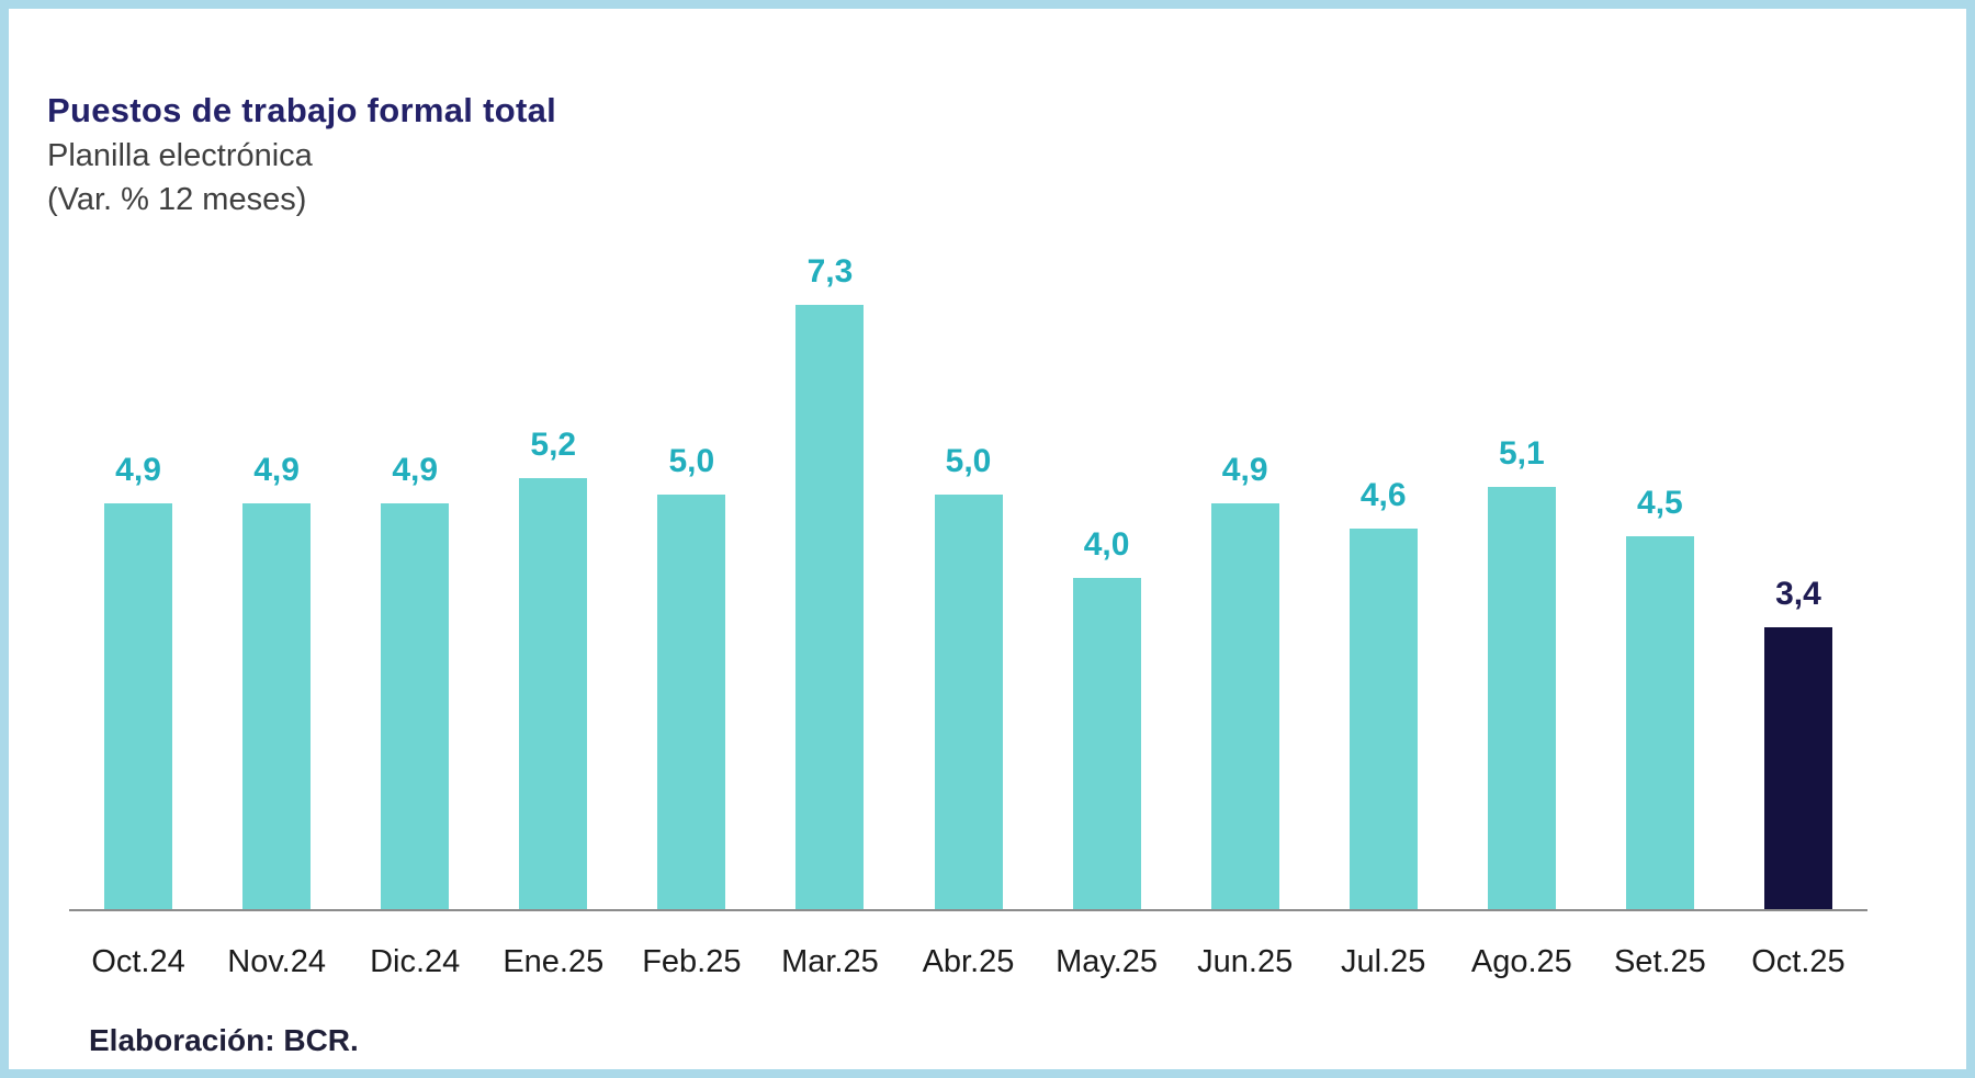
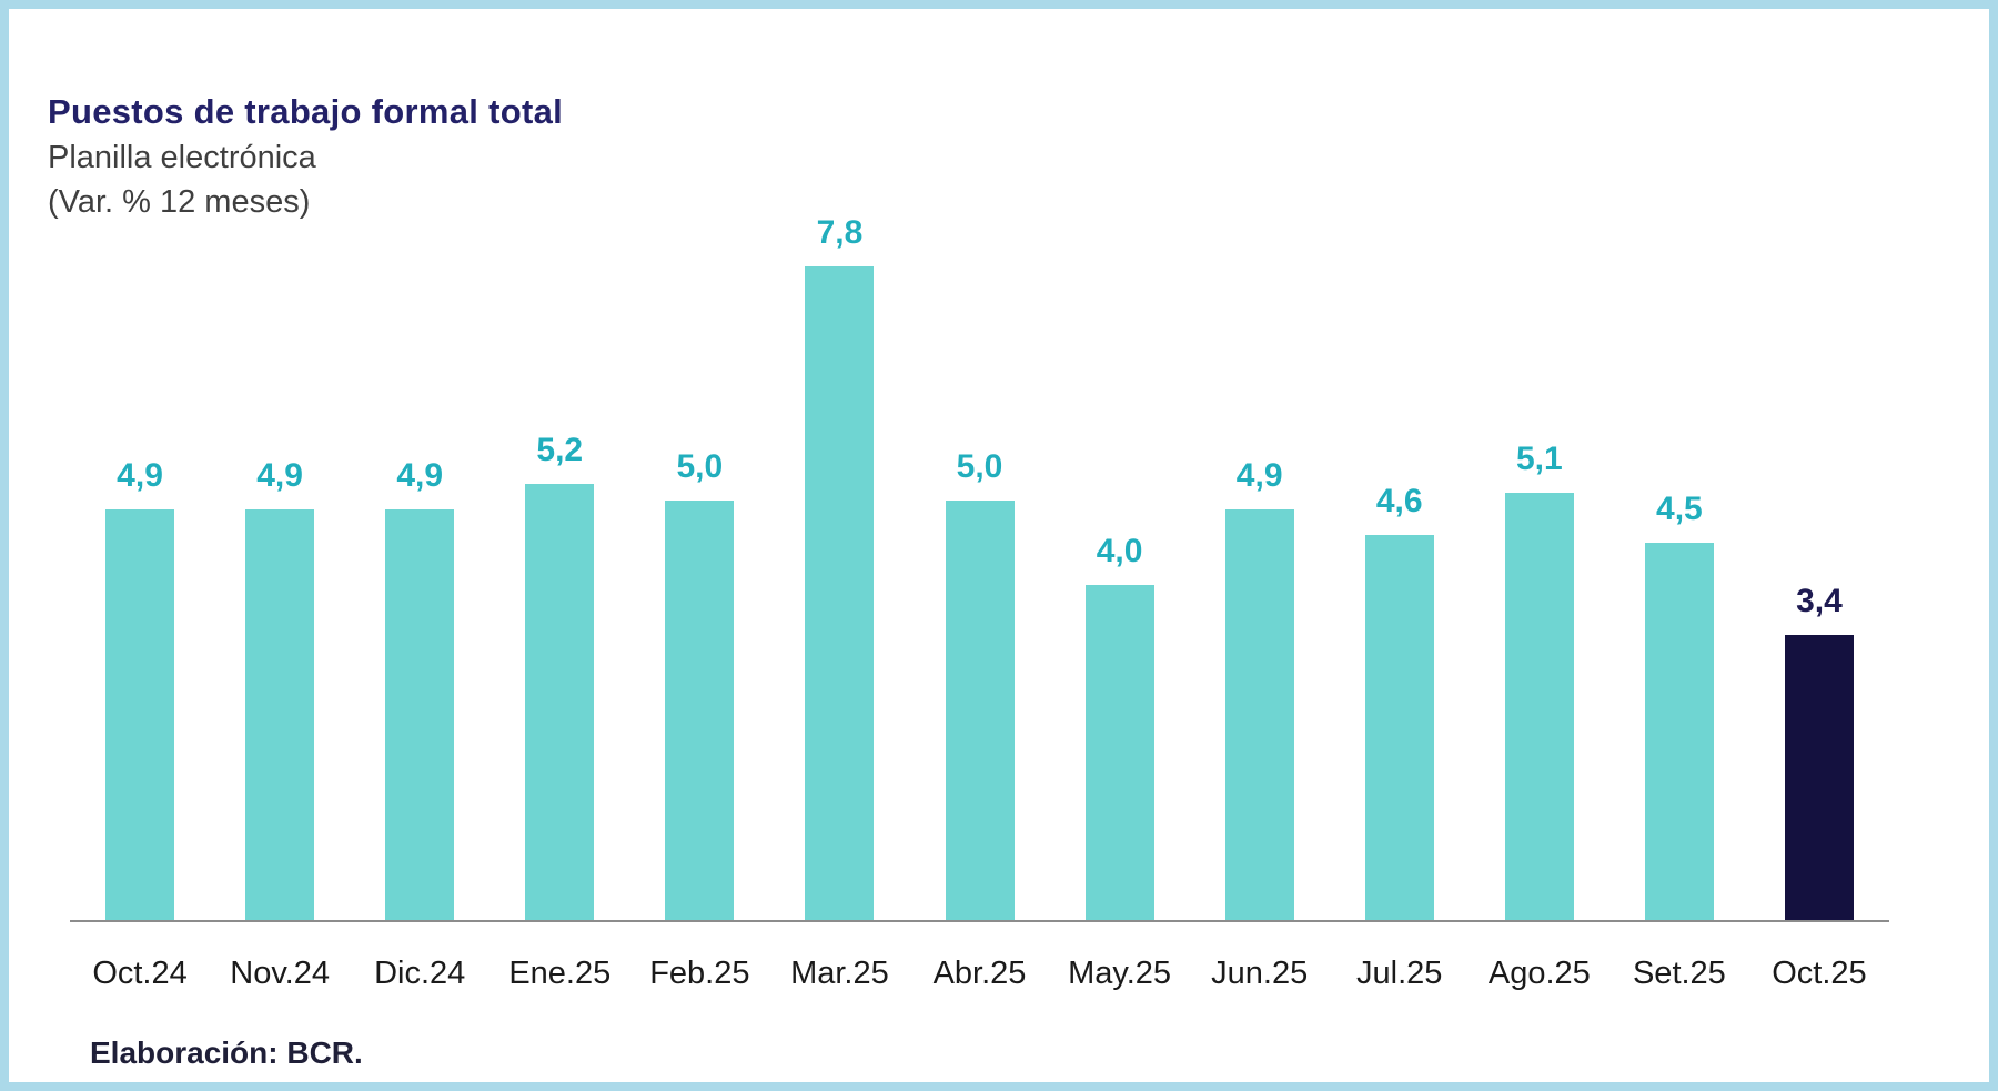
Mar.25: 7,3 -> 7,8
